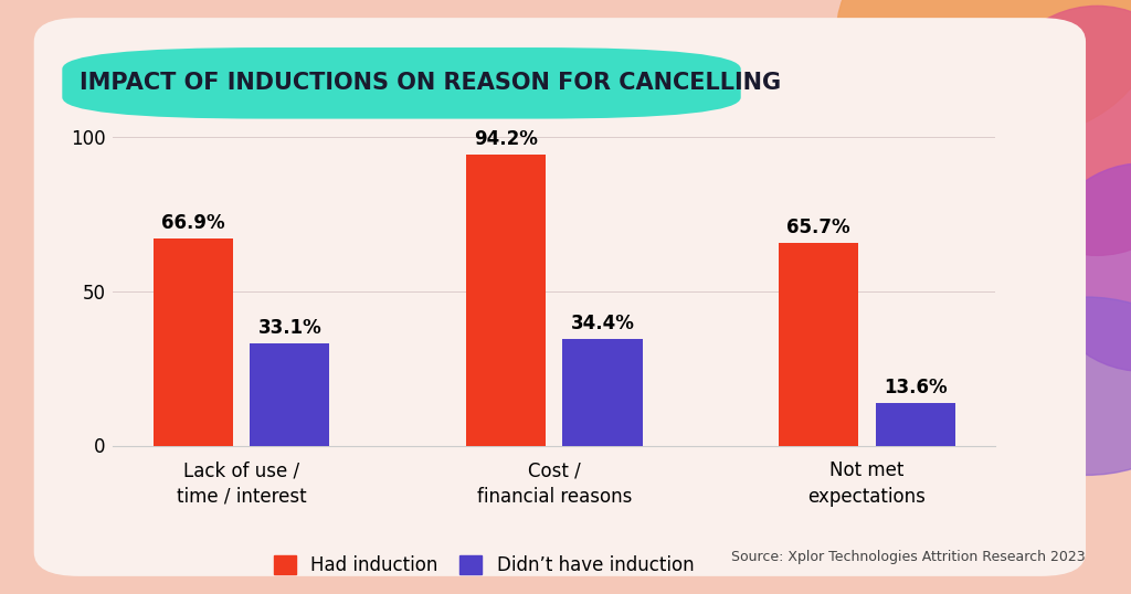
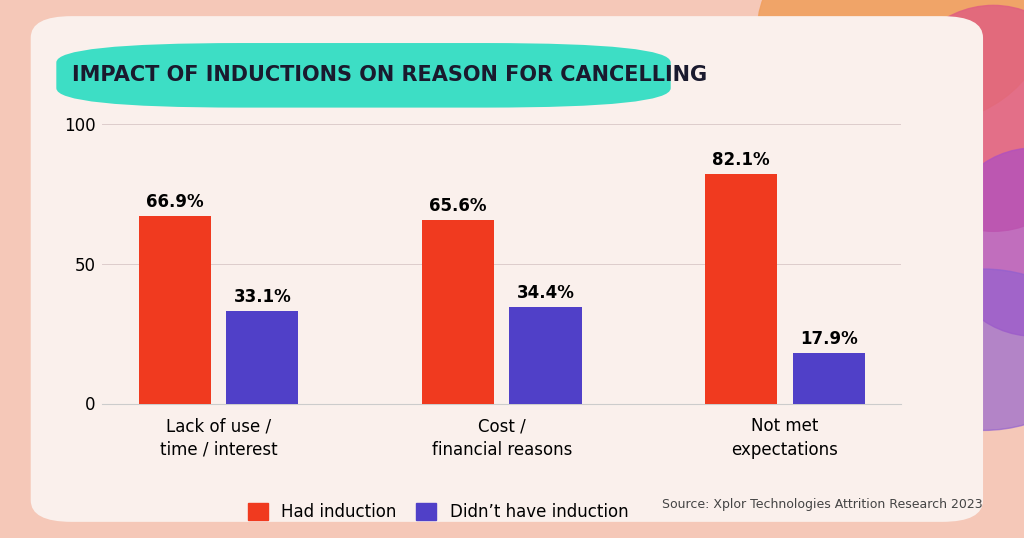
Had induction/Cost / financial reasons: 94.2% -> 65.6%
Had induction/Not met expectations: 65.7% -> 82.1%
Didn’t have induction/Not met expectations: 13.6% -> 17.9%
